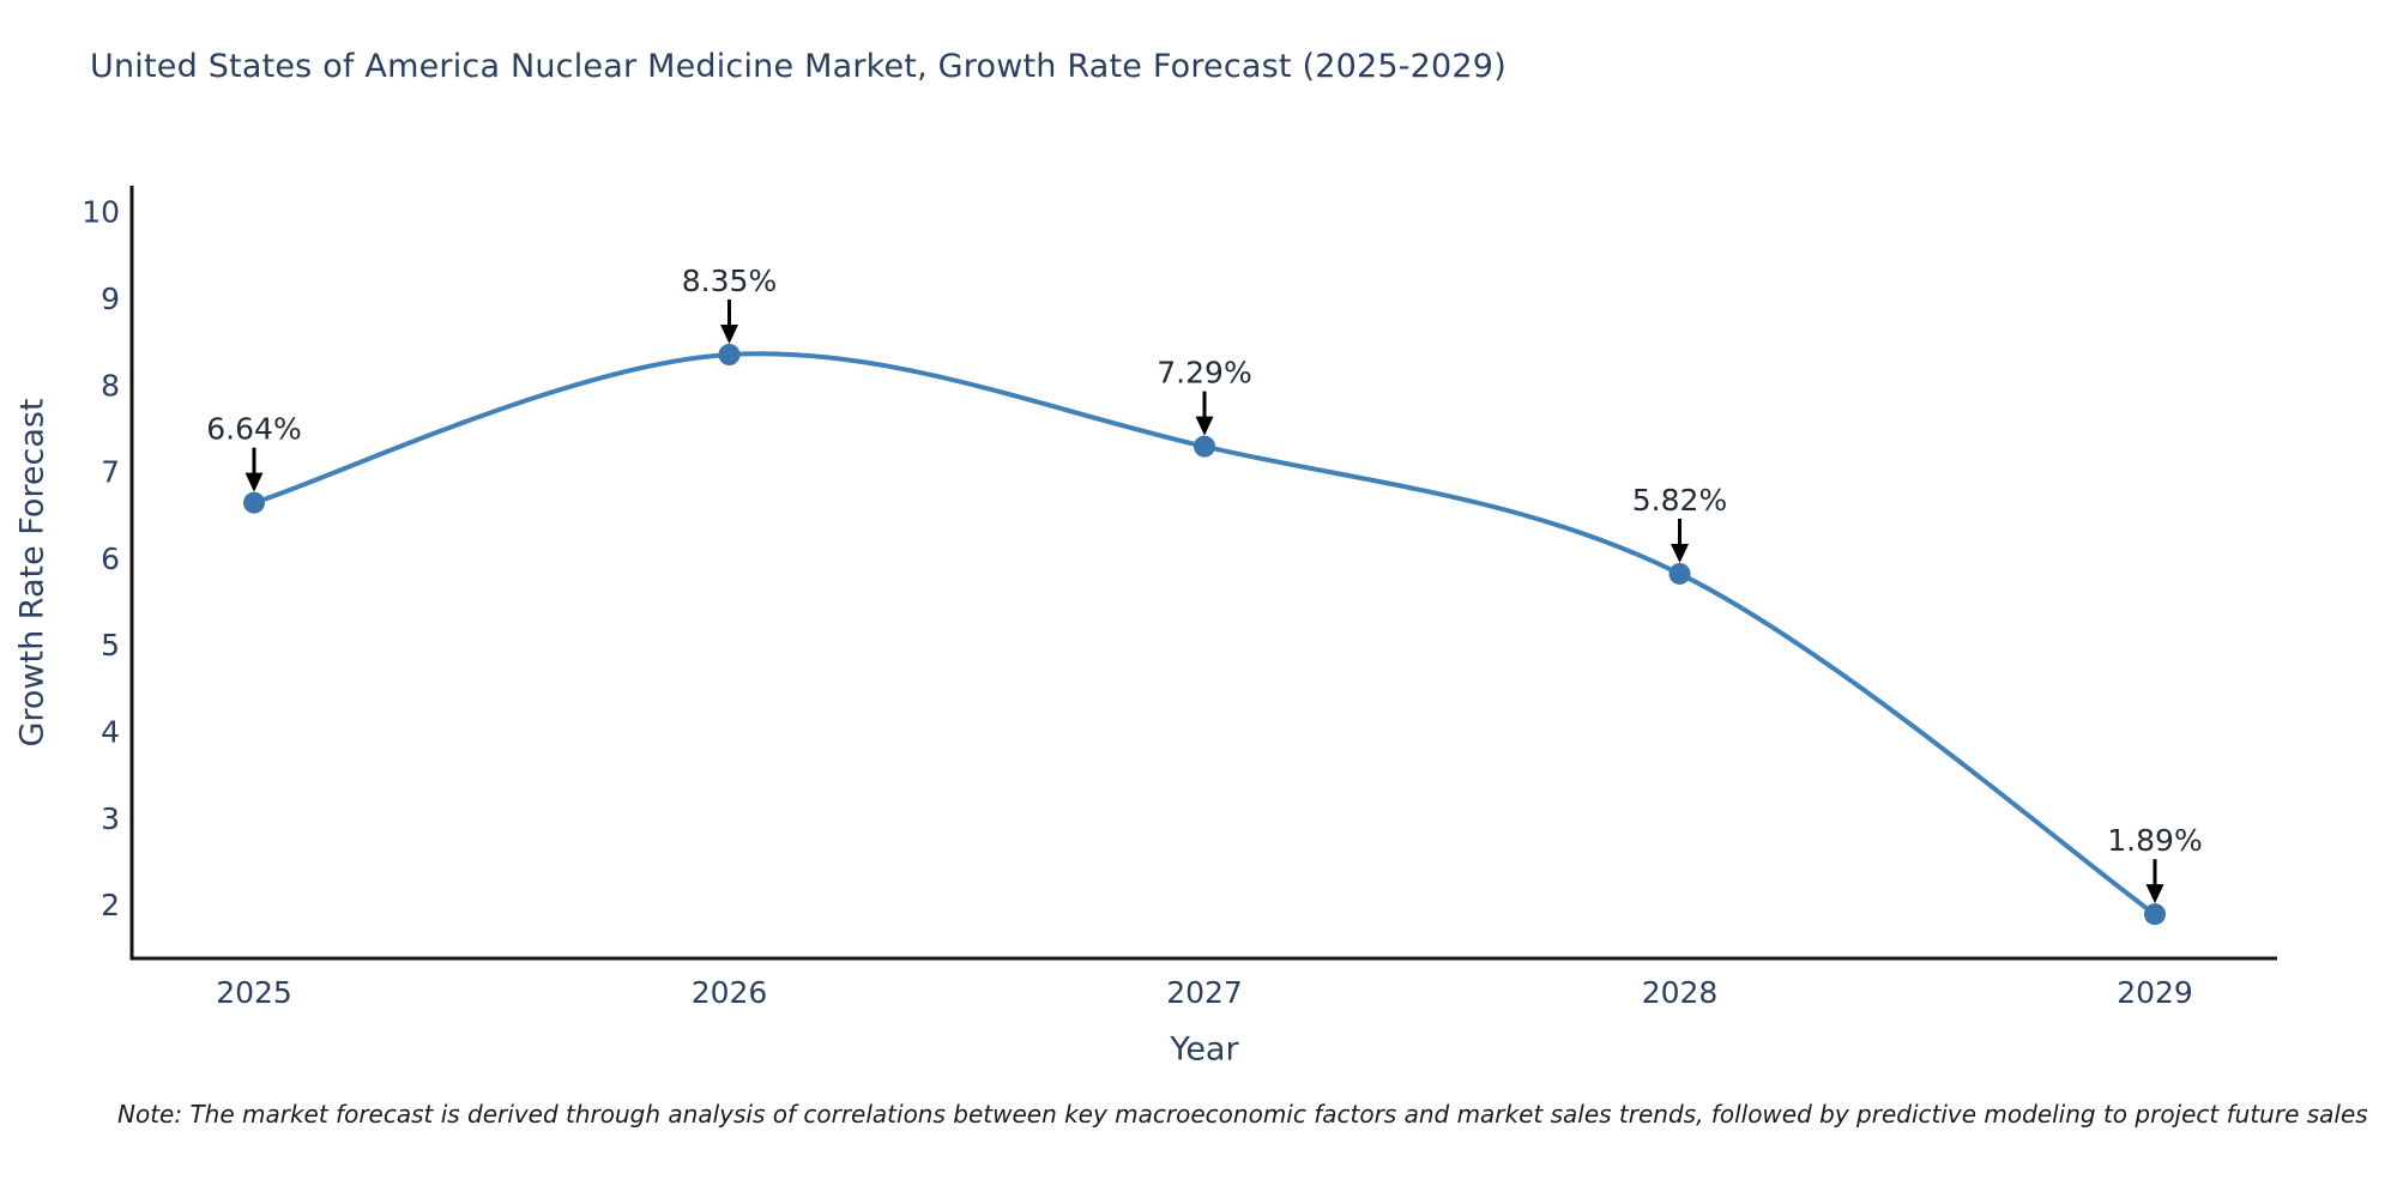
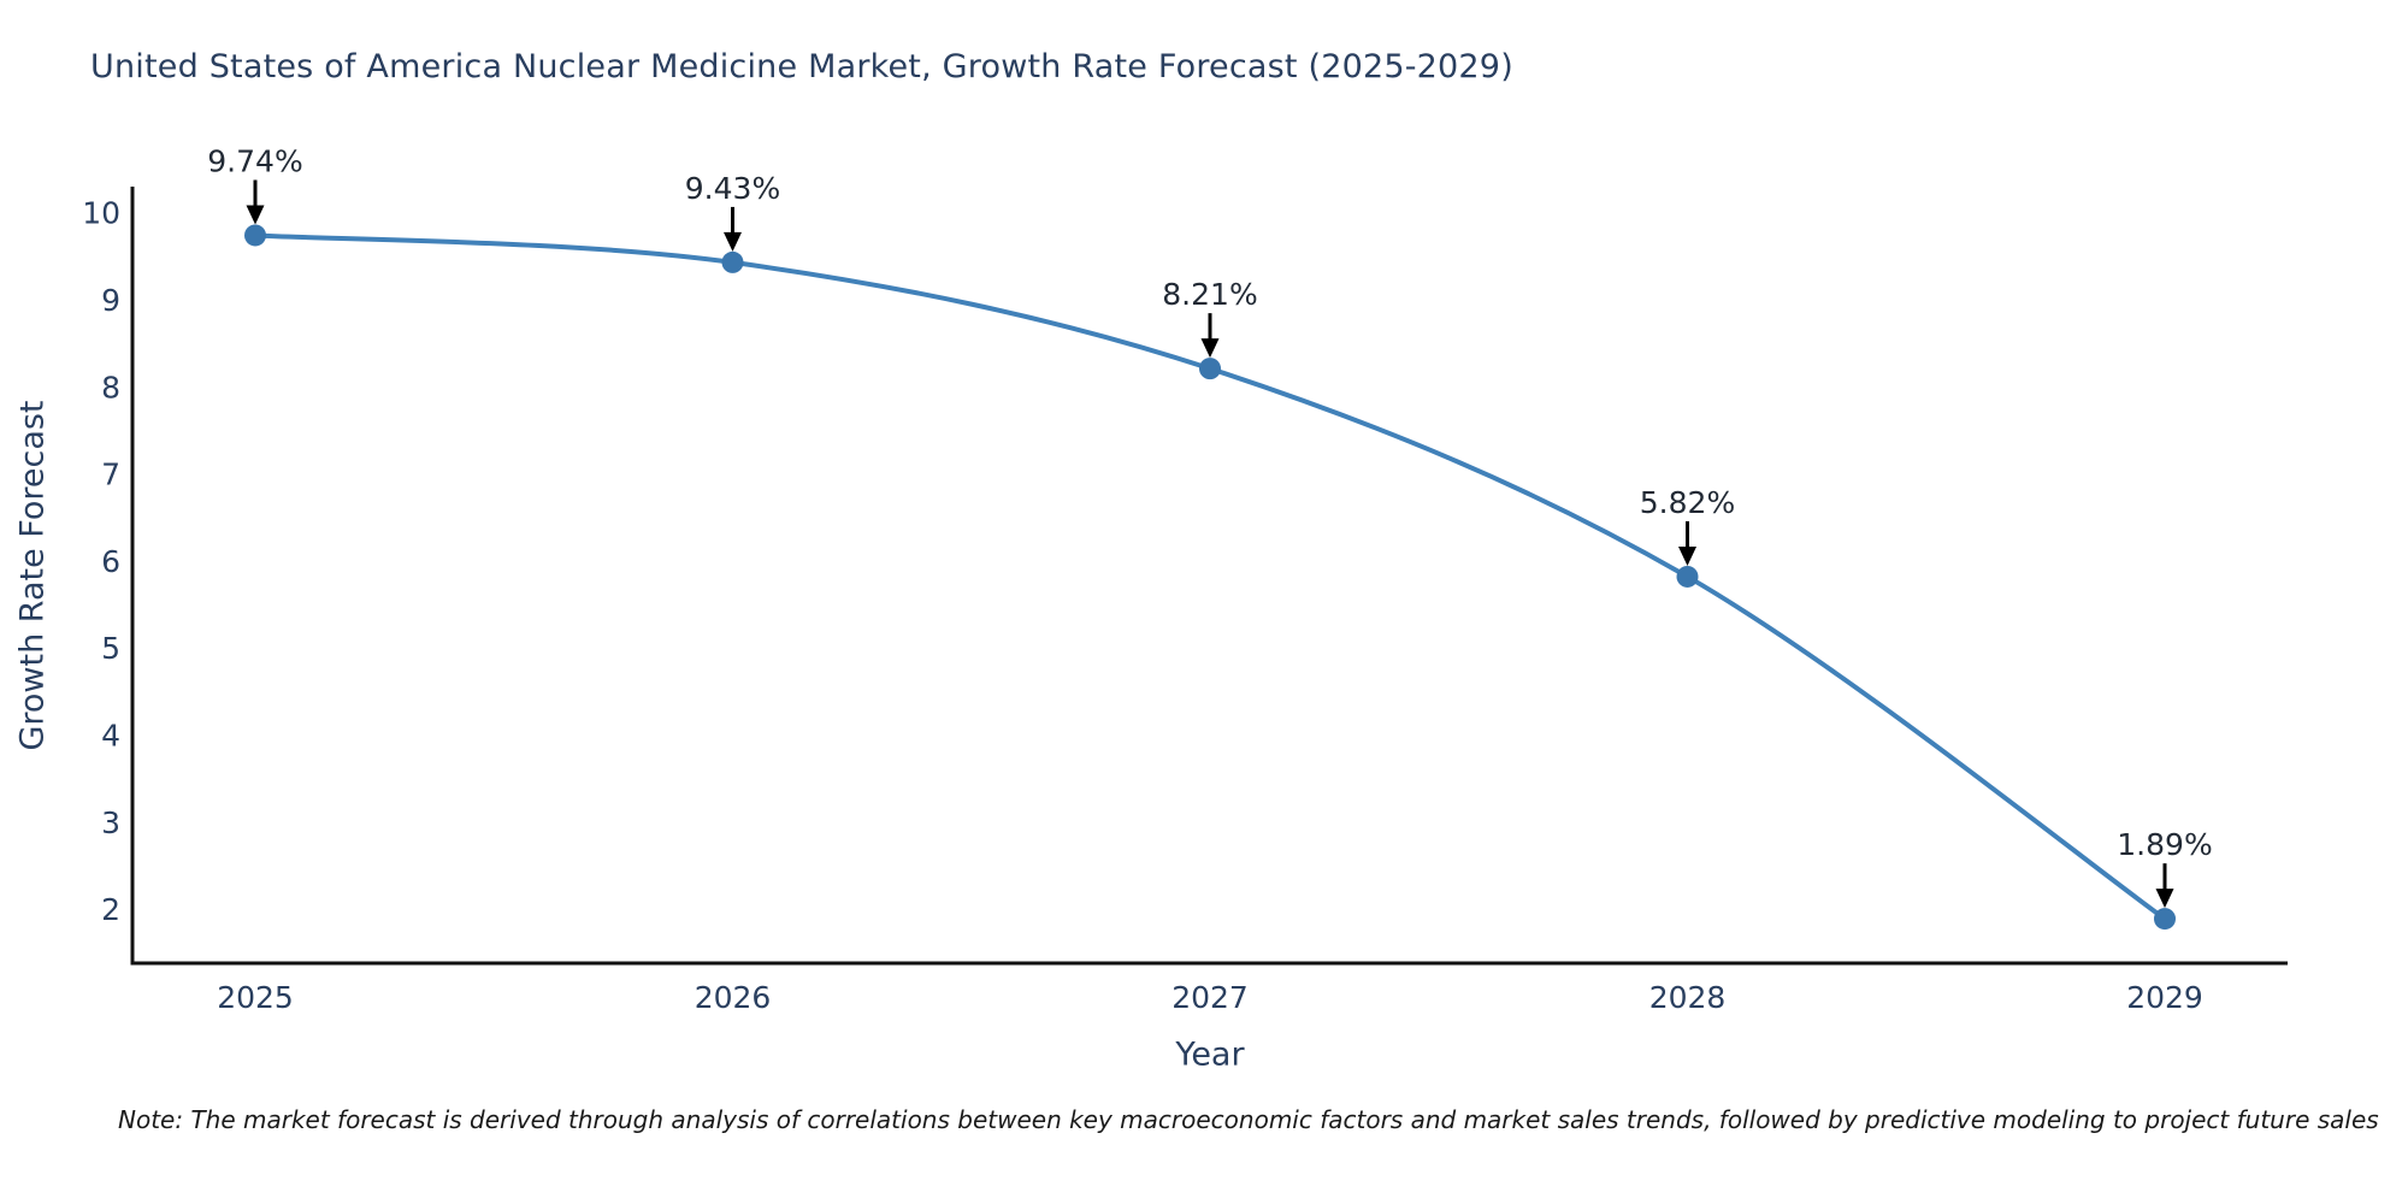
2025: 6.64% -> 9.74%
2026: 8.35% -> 9.43%
2027: 7.29% -> 8.21%
